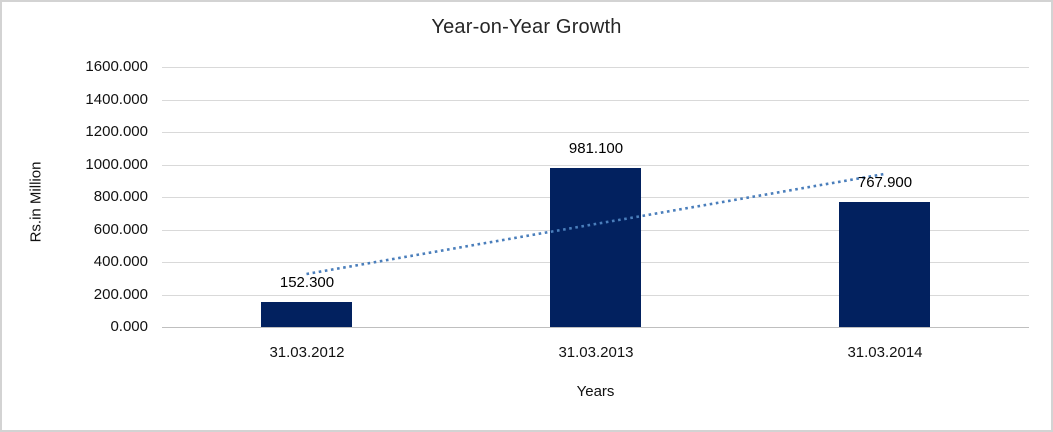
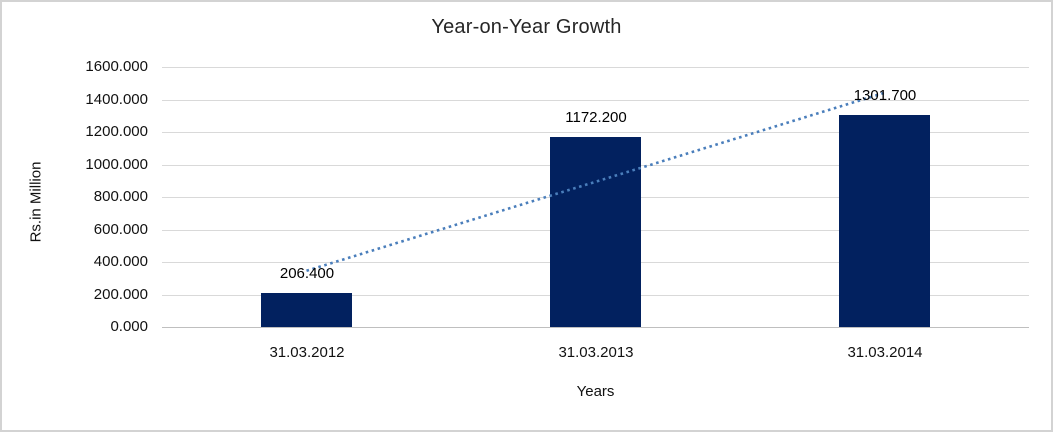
31.03.2012: 152.300 -> 206.400
31.03.2013: 981.100 -> 1172.200
31.03.2014: 767.900 -> 1301.700
